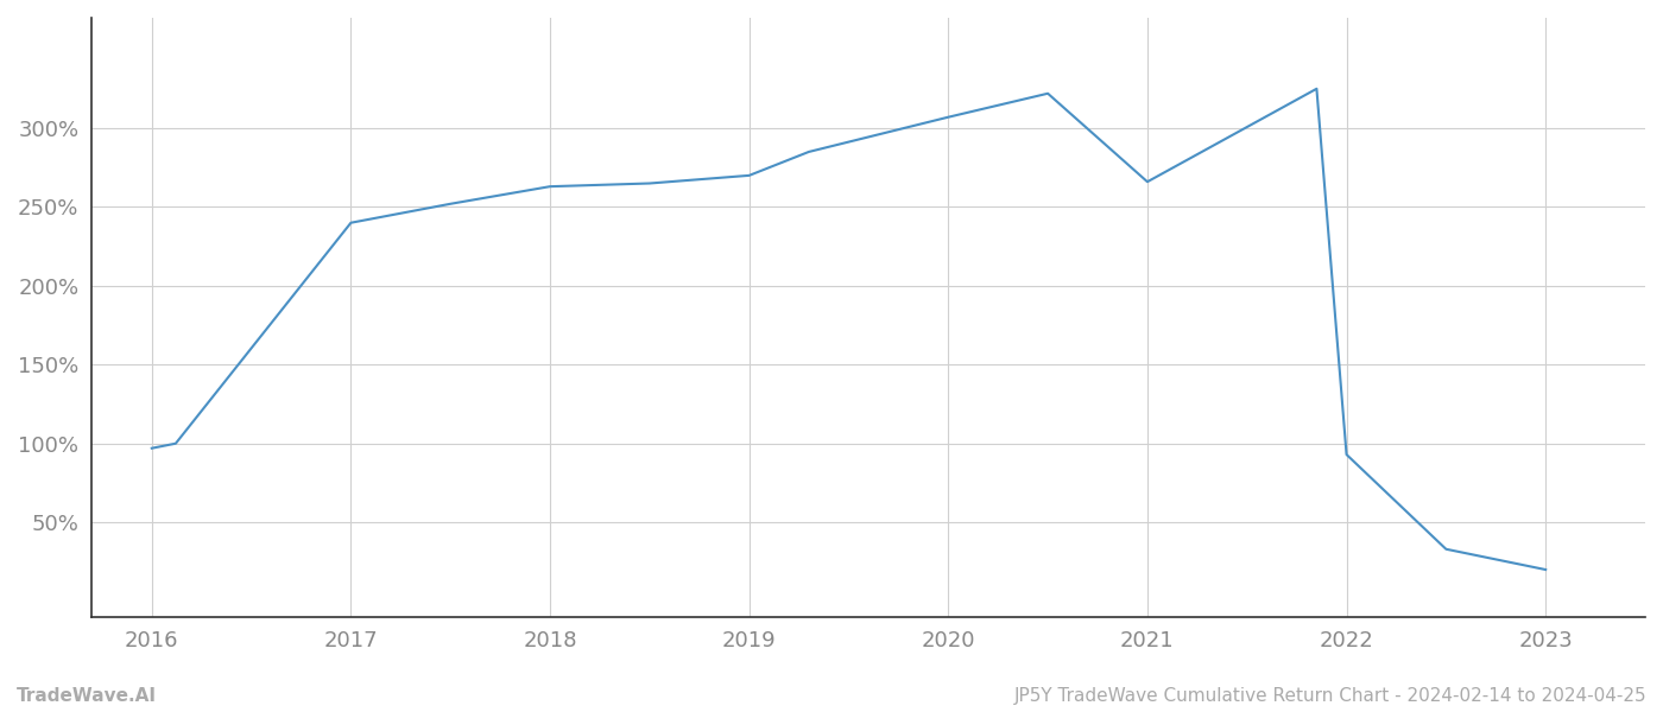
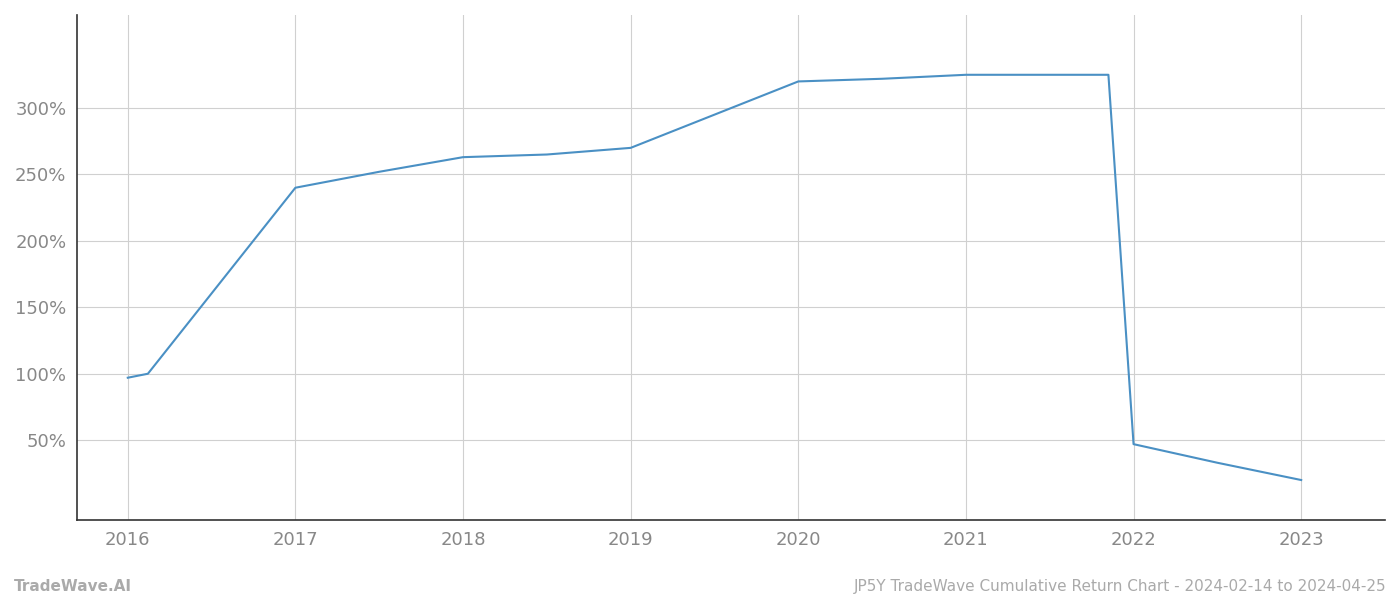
2020: 307% -> 320%
2021: 266% -> 325%
2022: 93% -> 47%
